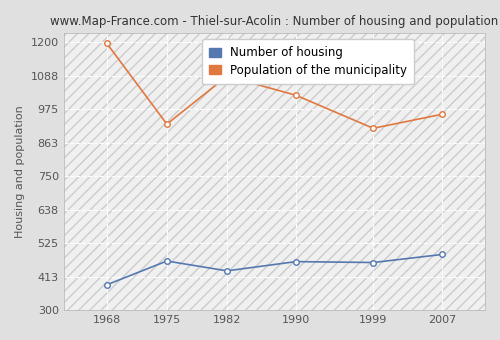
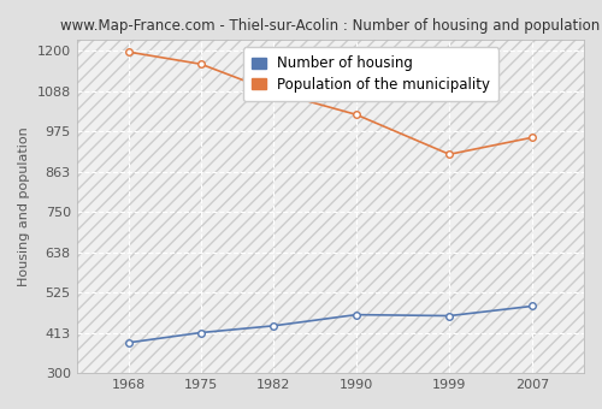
Number of housing/1975: 465 -> 413
Population of the municipality/1975: 925 -> 1163
